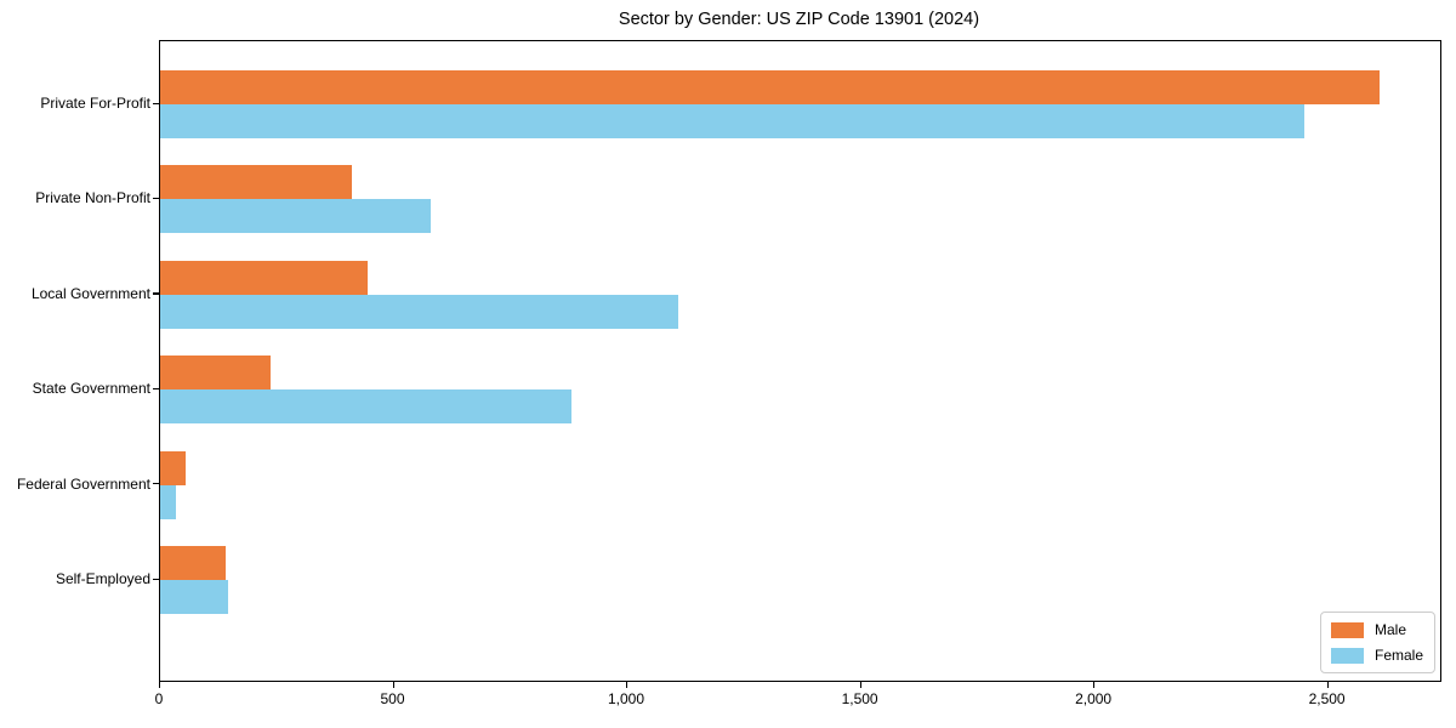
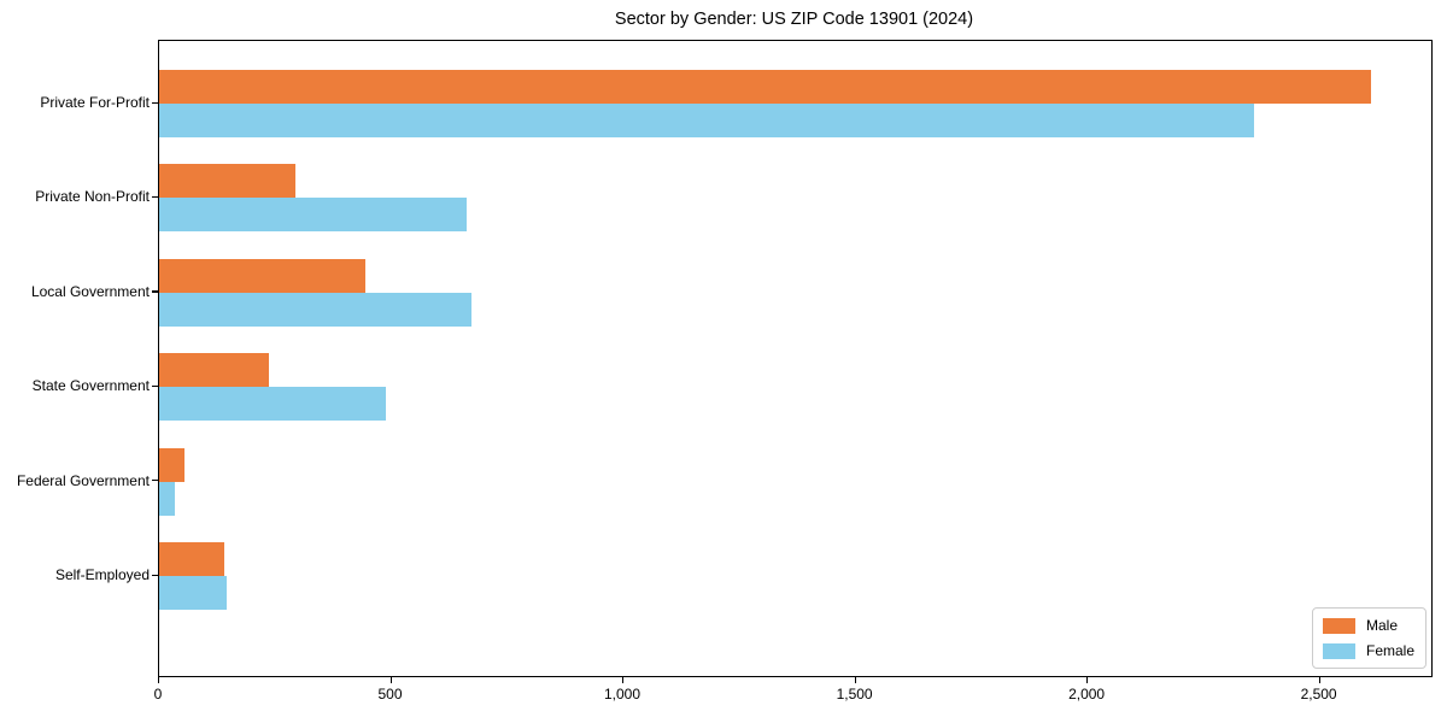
Female/Private For-Profit: 2450 -> 2360
Male/Private Non-Profit: 410 -> 290
Female/Private Non-Profit: 580 -> 660
Female/Local Government: 1110 -> 670
Female/State Government: 880 -> 490
